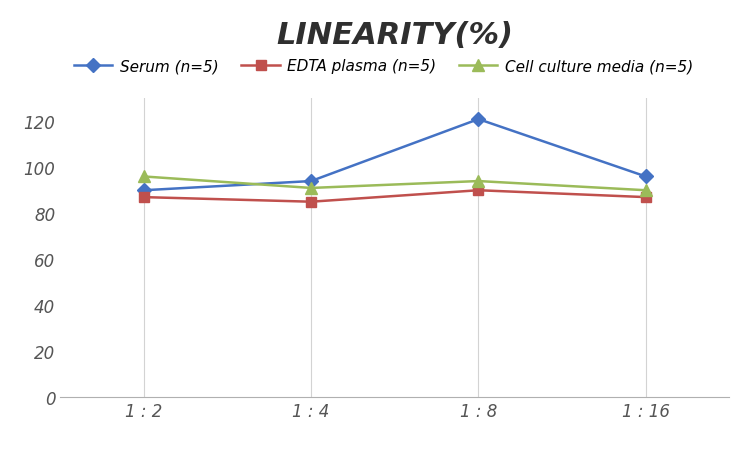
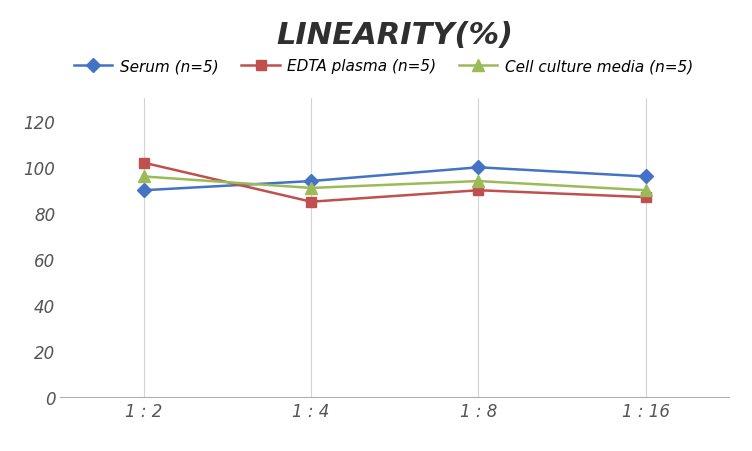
EDTA plasma (n=5)/1 : 2: 87 -> 102
Serum (n=5)/1 : 8: 121 -> 100
